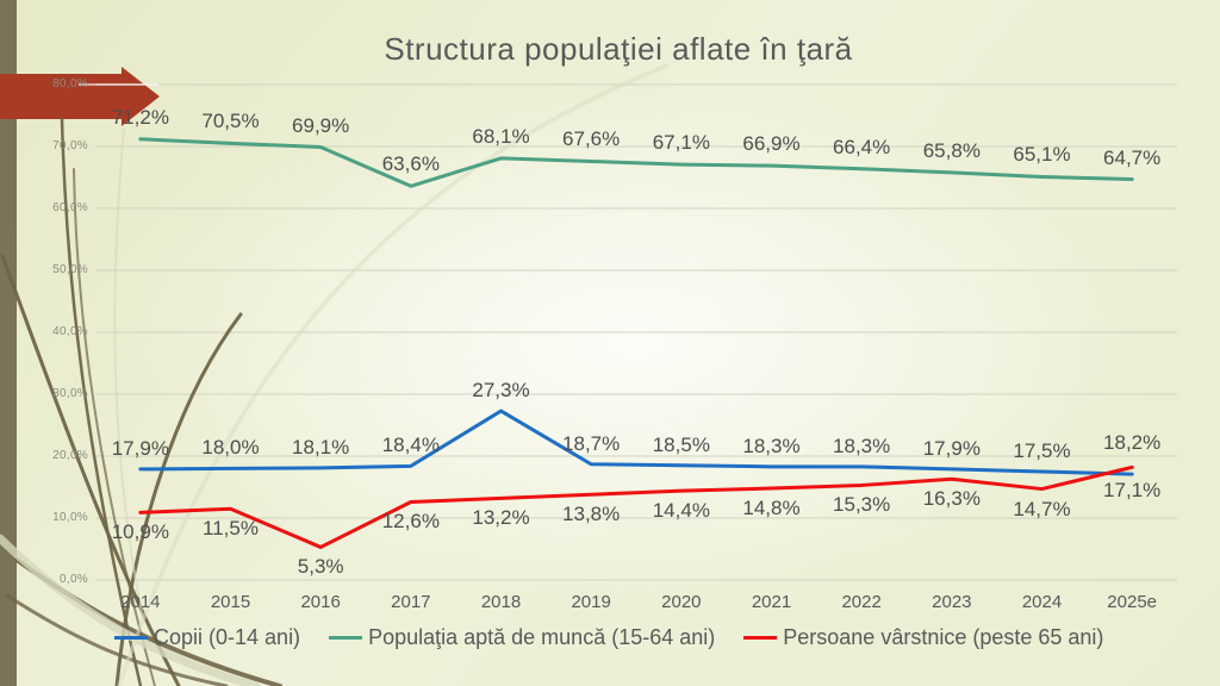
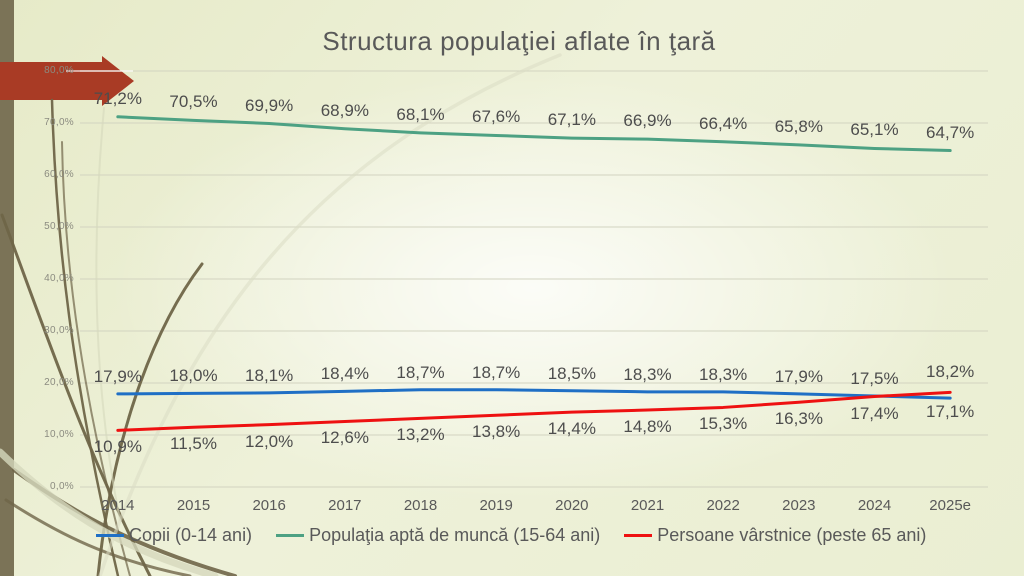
Persoane vârstnice (peste 65 ani)/2016: 5,3% -> 12,0%
Populaţia aptă de muncă (15-64 ani)/2017: 63,6% -> 68,9%
Copii (0-14 ani)/2018: 27,3% -> 18,7%
Persoane vârstnice (peste 65 ani)/2024: 14,7% -> 17,4%
